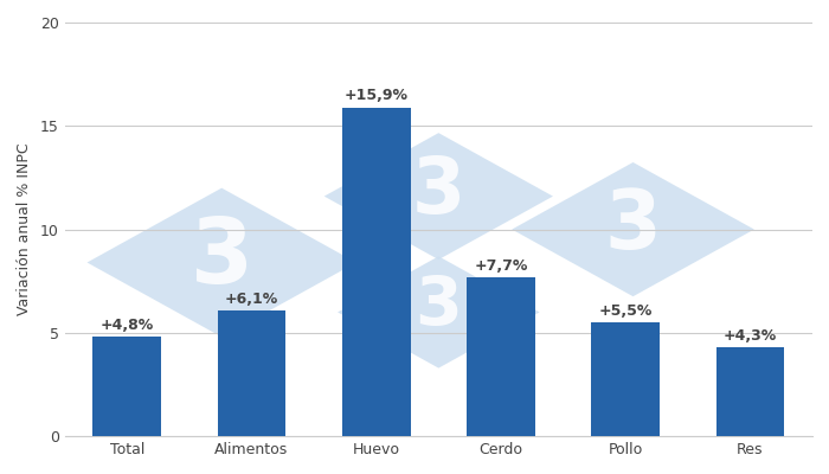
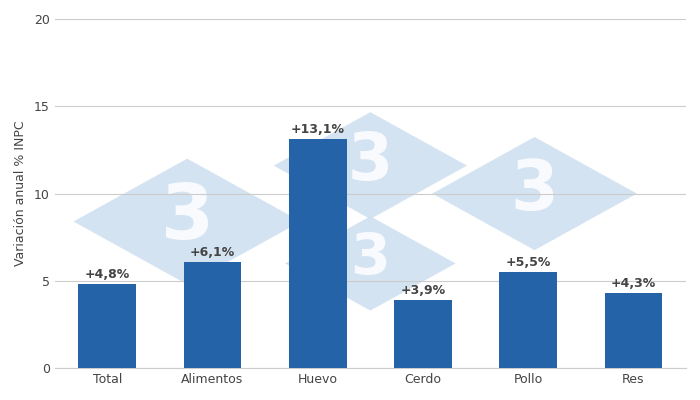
Huevo: +15,9% -> +13,1%
Cerdo: +7,7% -> +3,9%
